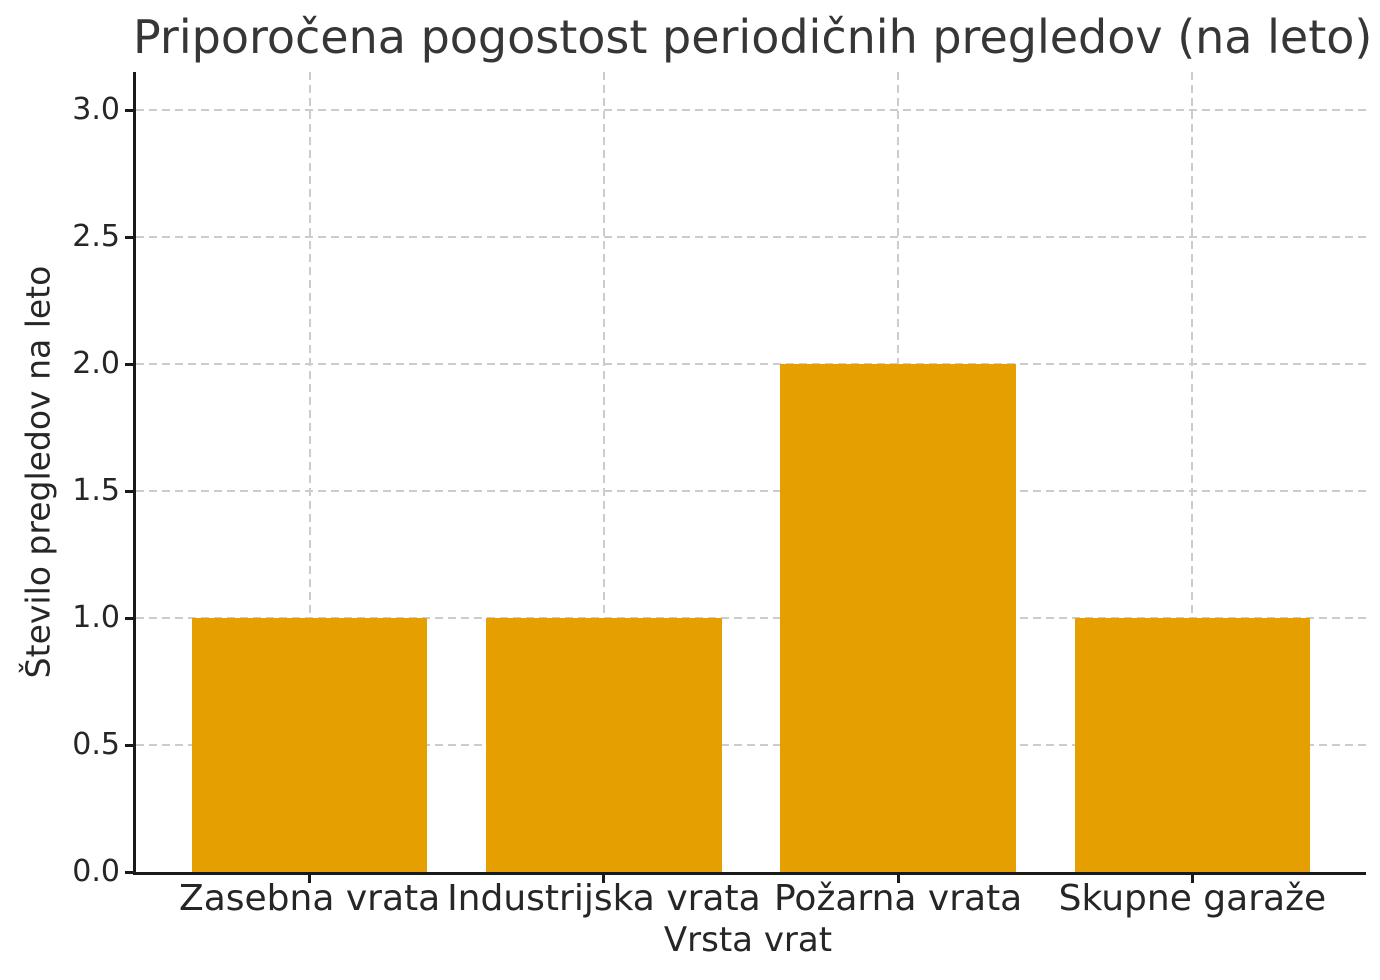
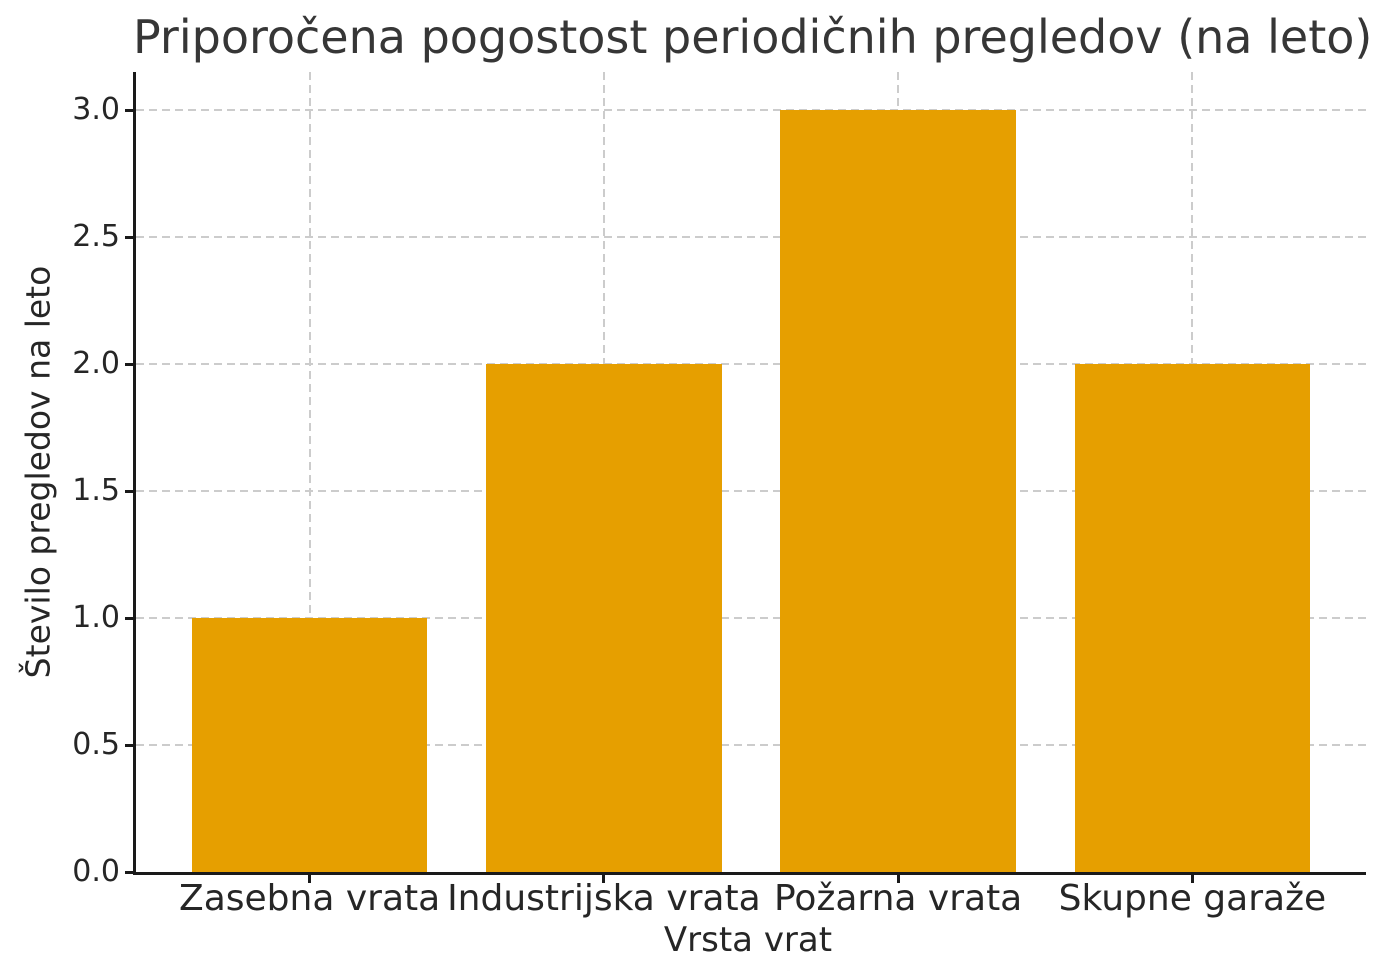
Industrijska vrata: 1 -> 2
Požarna vrata: 2 -> 3
Skupne garaže: 1 -> 2
